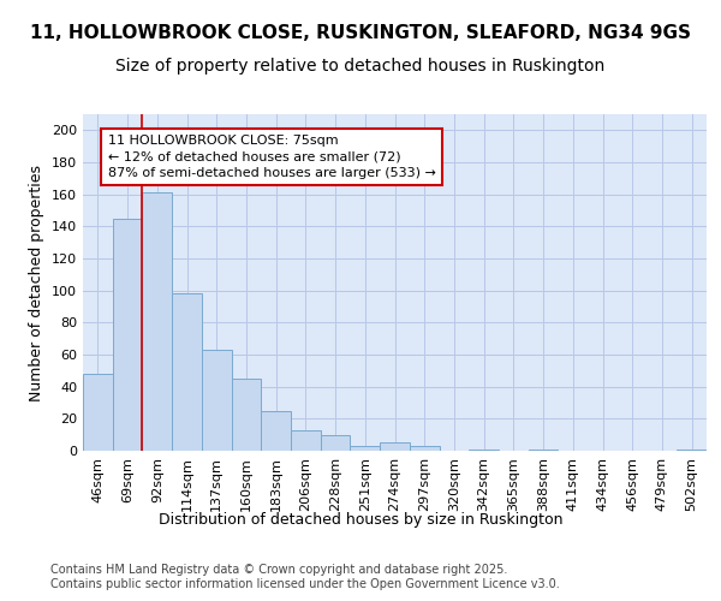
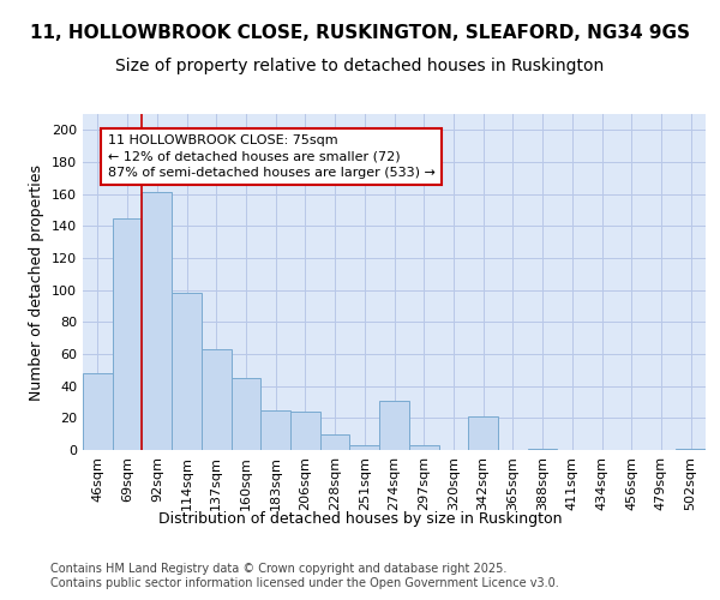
206sqm: 13 -> 24
274sqm: 5 -> 31
342sqm: 1 -> 21
